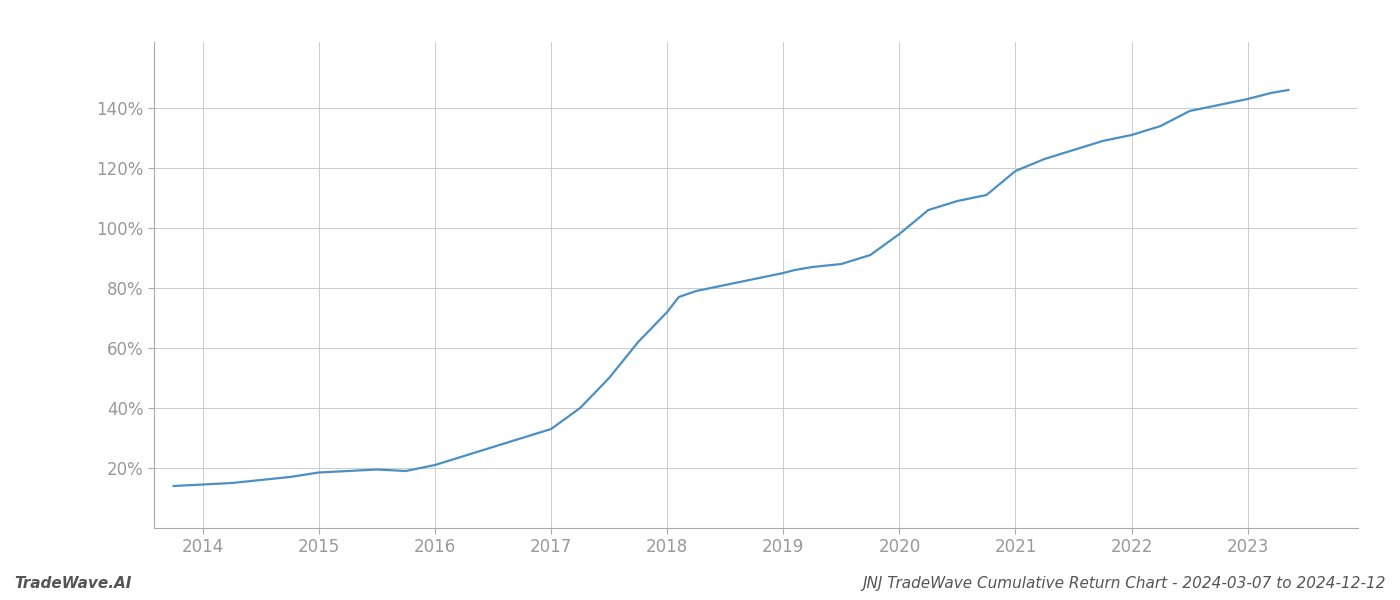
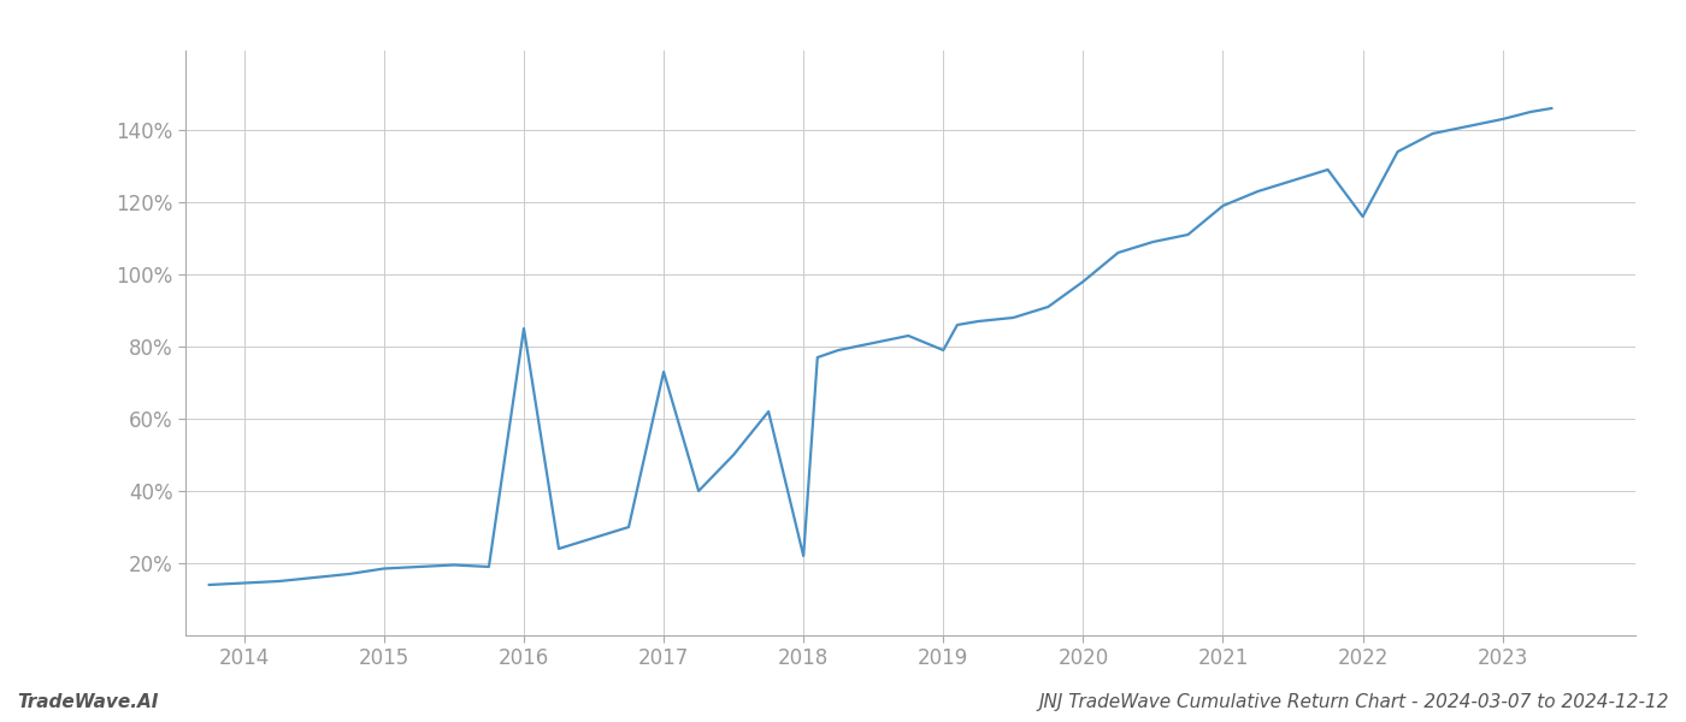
2016: 21.0% -> 85.0%
2017: 33.0% -> 73.0%
2018: 72.0% -> 22.0%
2019: 85.0% -> 79.0%
2022: 131.0% -> 116.0%
